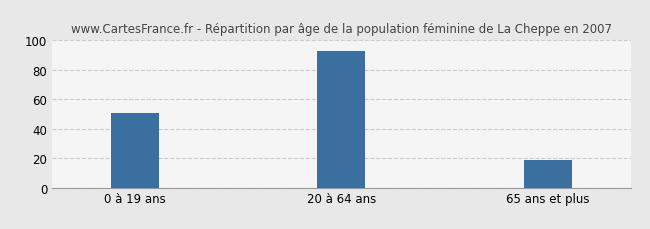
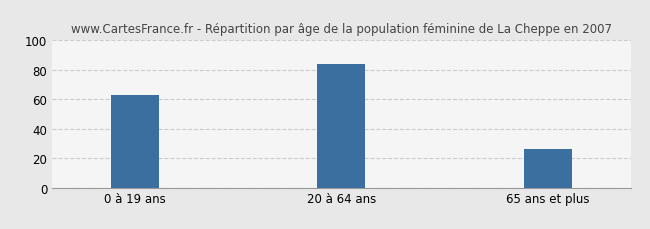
0 à 19 ans: 51 -> 63
20 à 64 ans: 93 -> 84
65 ans et plus: 19 -> 26
